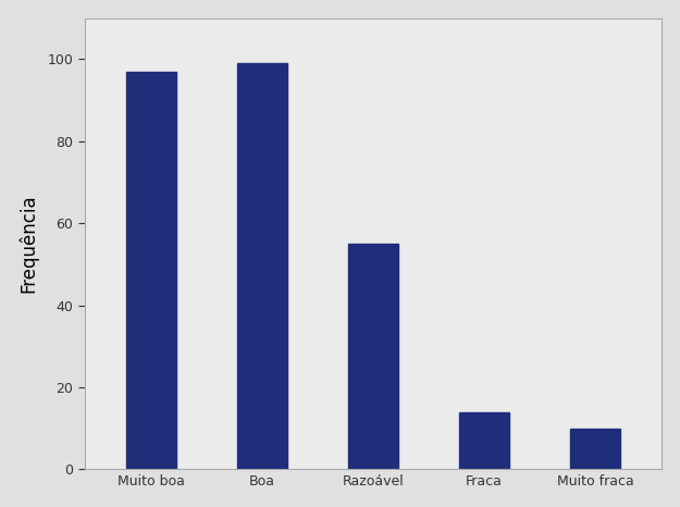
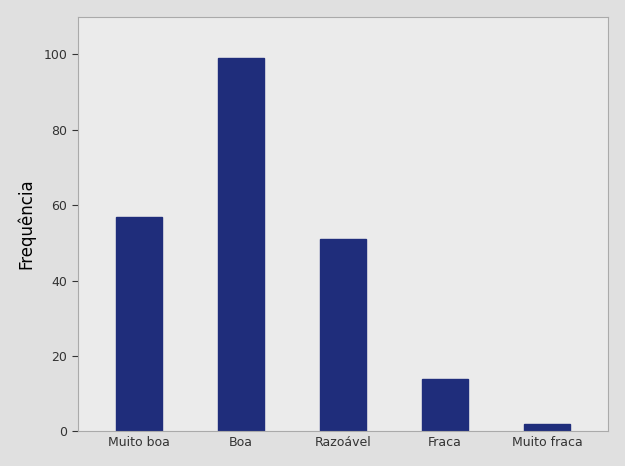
Muito boa: 97 -> 57
Razoável: 55 -> 51
Muito fraca: 10 -> 2
